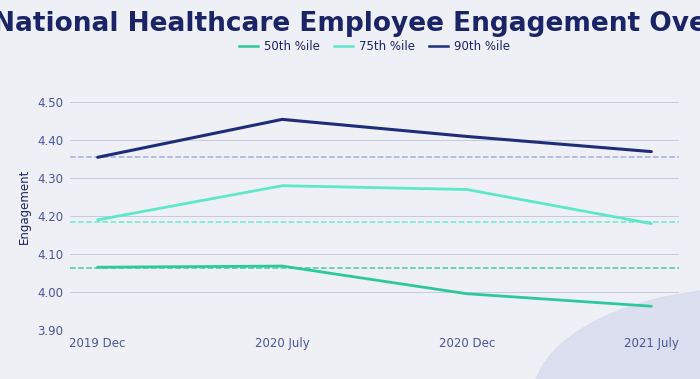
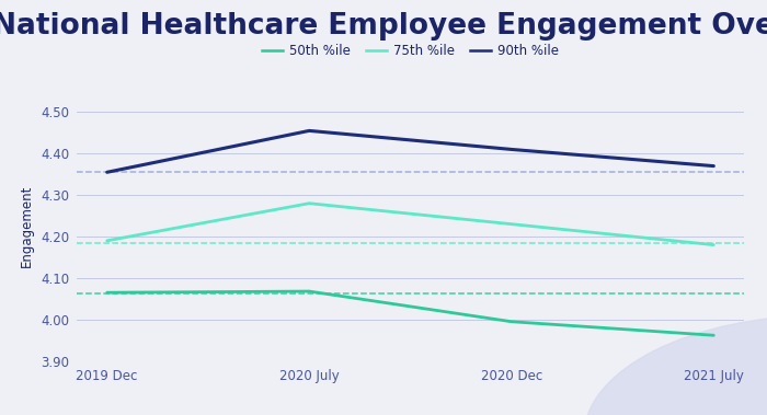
75th %ile/2020 Dec: 4.27 -> 4.23
